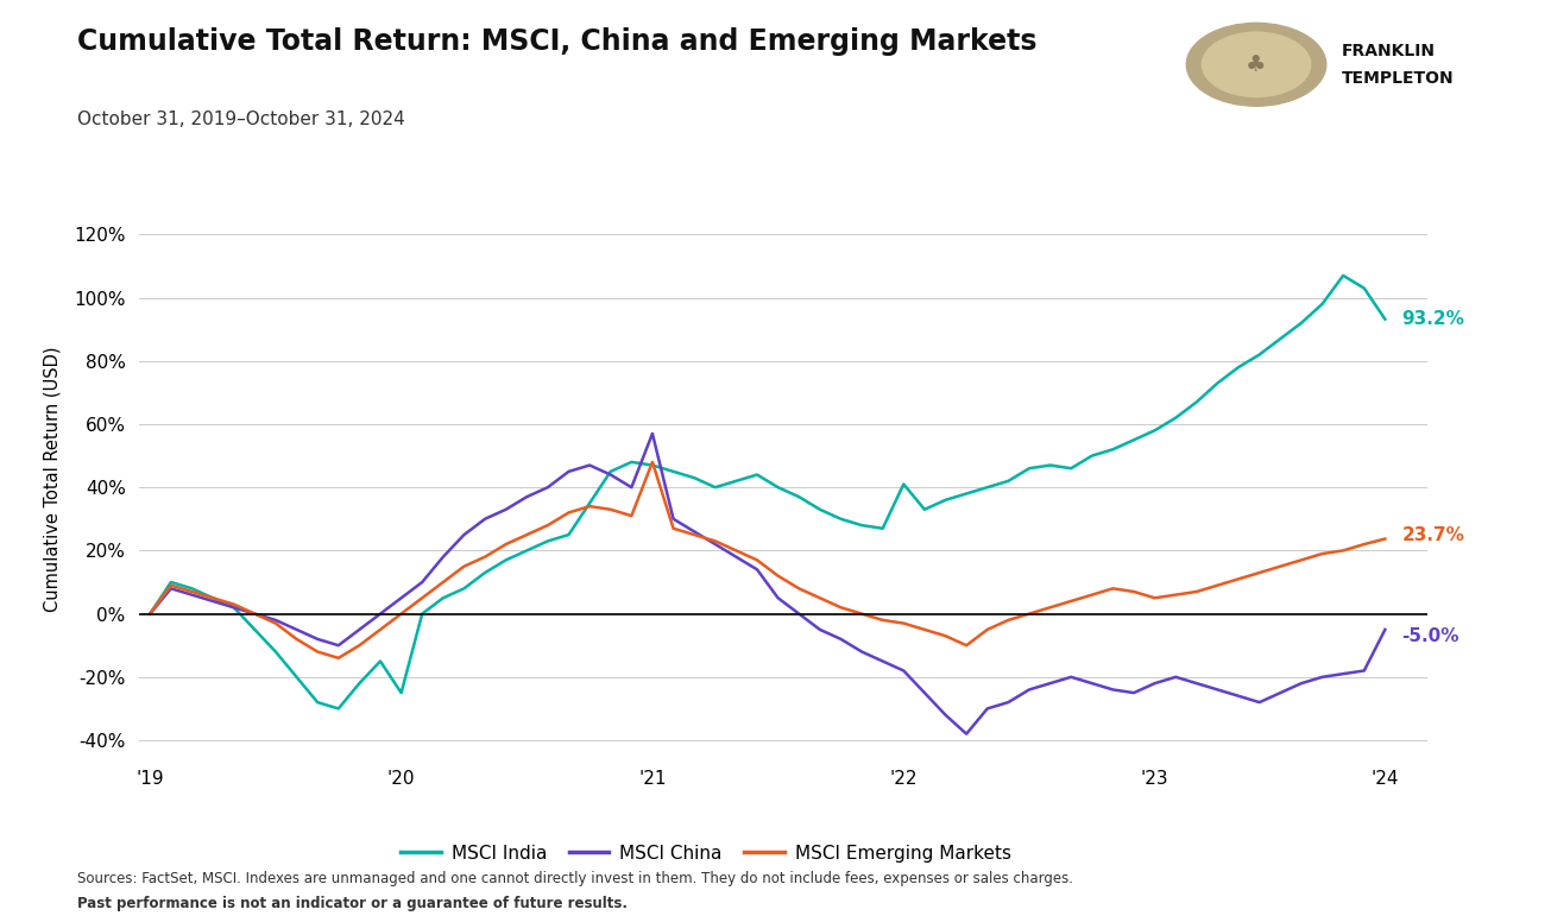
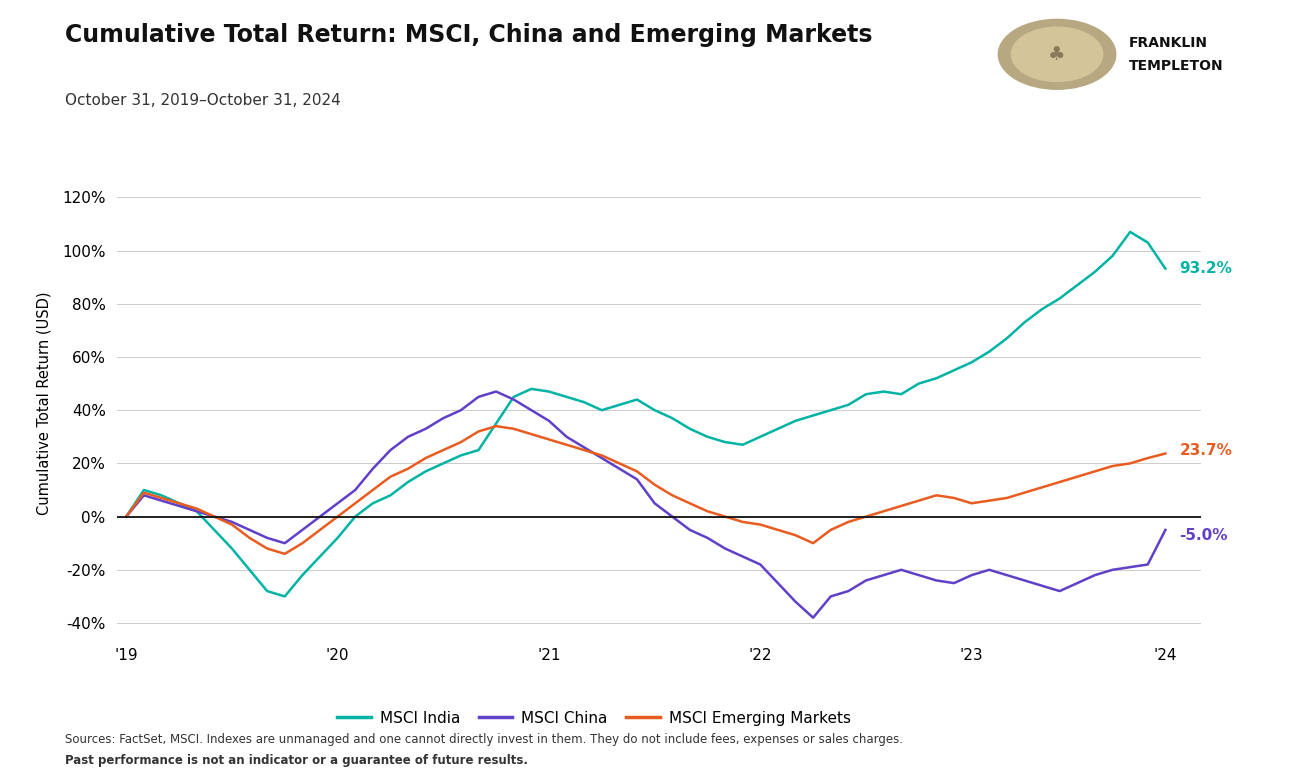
MSCI India/'20: -25.0% -> -8.0%
MSCI China/'21: 57% -> 36%
MSCI Emerging Markets/'21: 48.0% -> 29.0%
MSCI India/'22: 41.0% -> 30.0%
